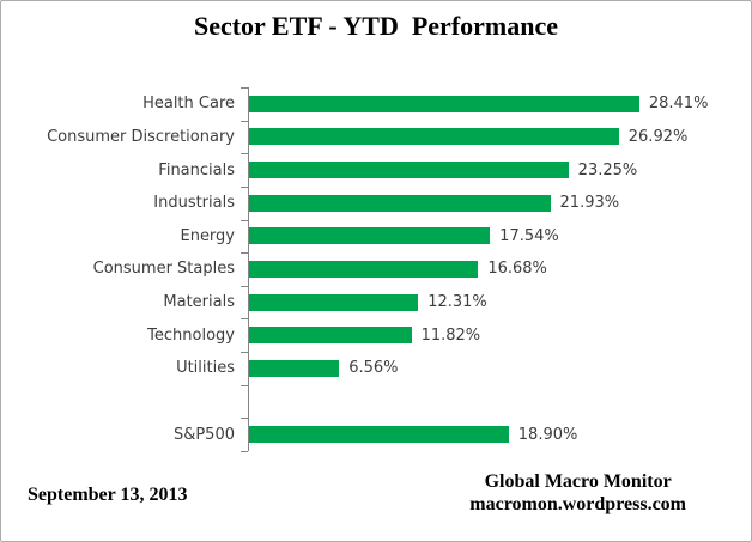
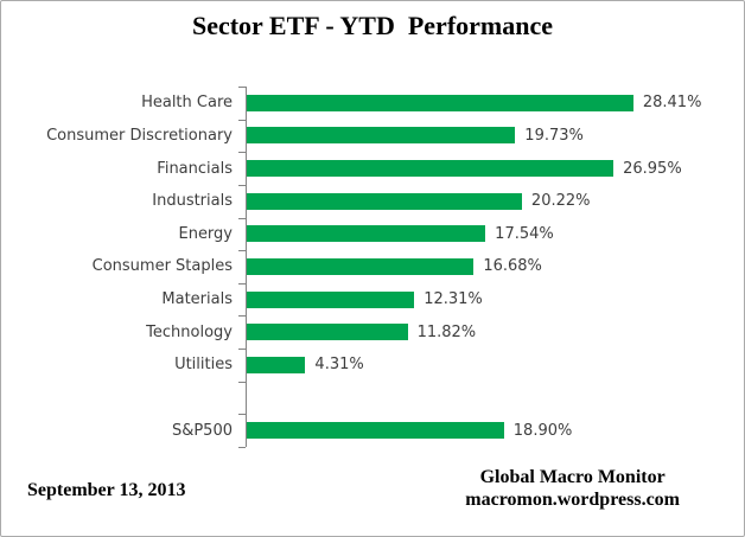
Consumer Discretionary: 26.92% -> 19.73%
Financials: 23.25% -> 26.95%
Industrials: 21.93% -> 20.22%
Utilities: 6.56% -> 4.31%
